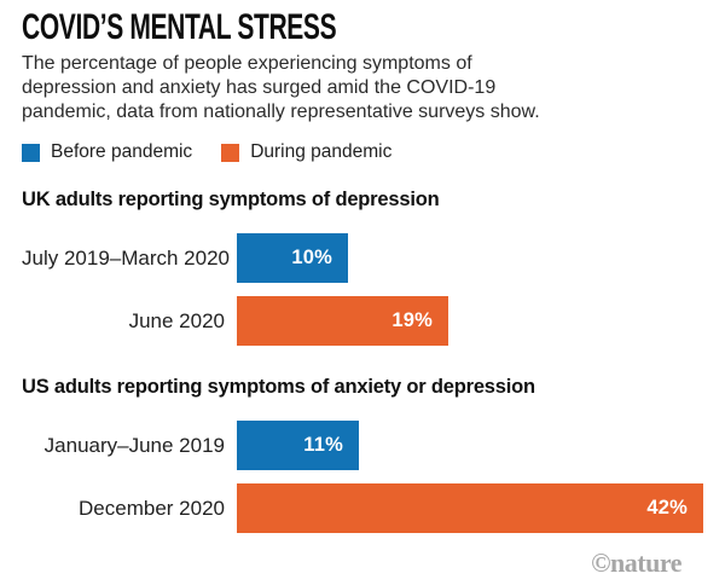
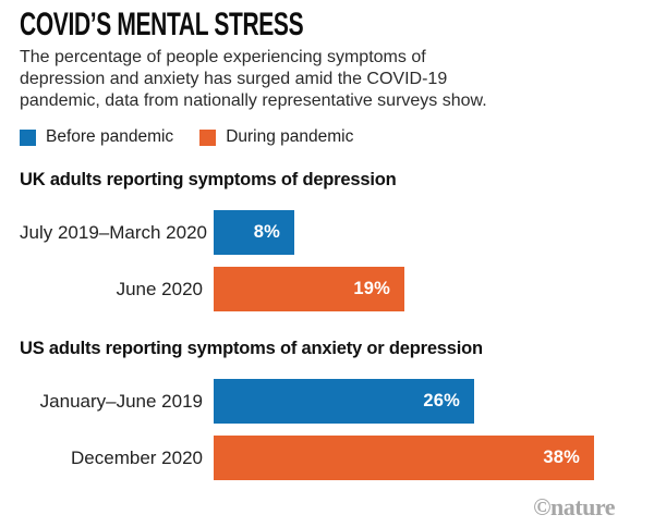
UK adults reporting symptoms of depression/July 2019–March 2020: 10% -> 8%
US adults reporting symptoms of anxiety or depression/January–June 2019: 11% -> 26%
US adults reporting symptoms of anxiety or depression/December 2020: 42% -> 38%
